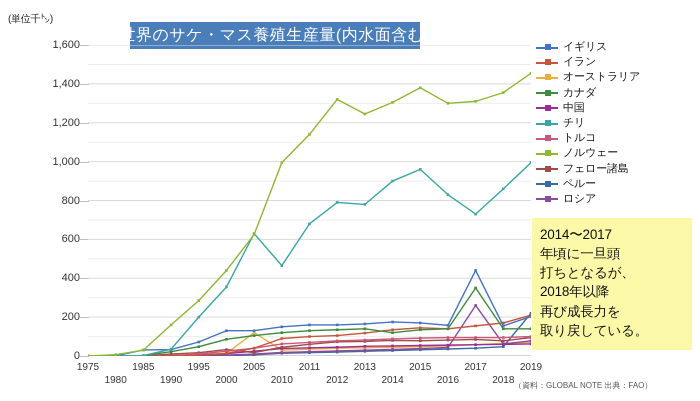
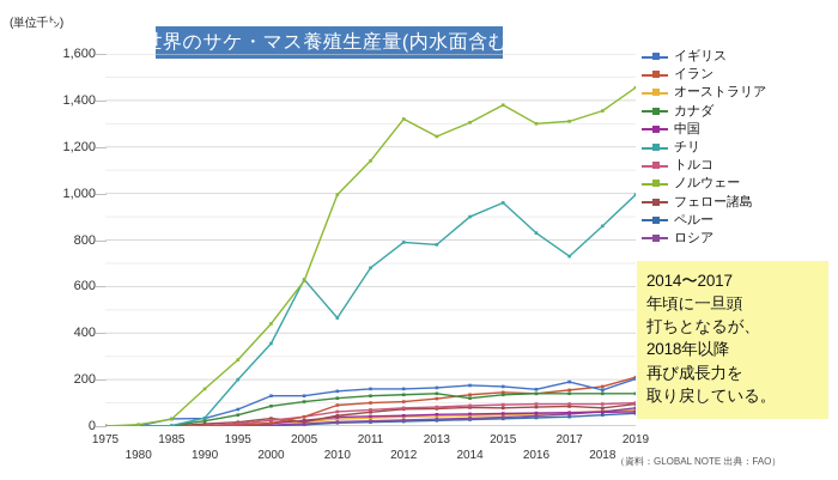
オーストラリア/2005: 120 -> 20
イギリス/2017: 440 -> 190
カナダ/2017: 350 -> 140
ロシア/2017: 260 -> 50
ペルー/2019: 220 -> 60
